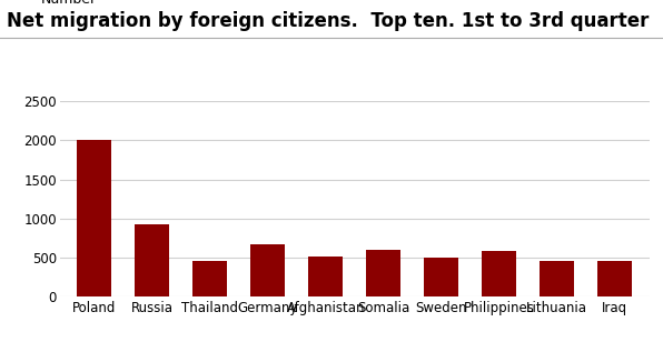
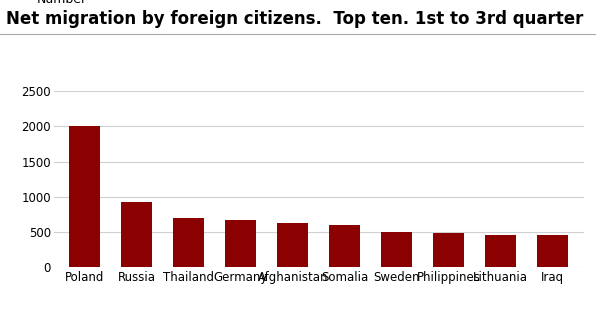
Thailand: 460 -> 700
Afghanistan: 520 -> 630
Philippines: 580 -> 480
